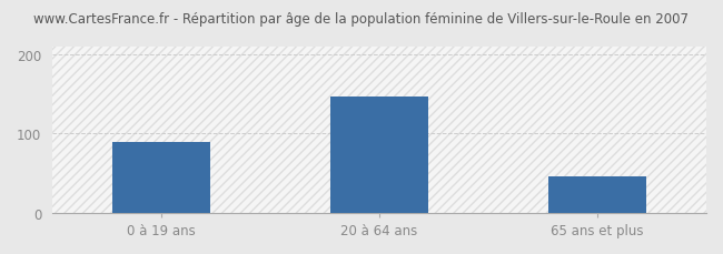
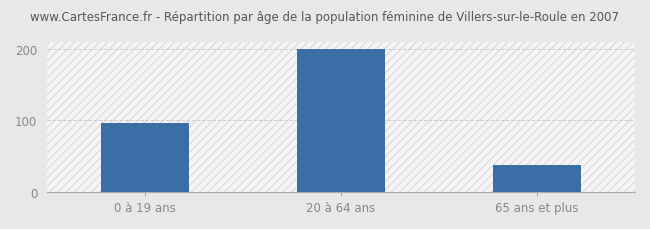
0 à 19 ans: 90 -> 97
20 à 64 ans: 146 -> 200
65 ans et plus: 46 -> 38
